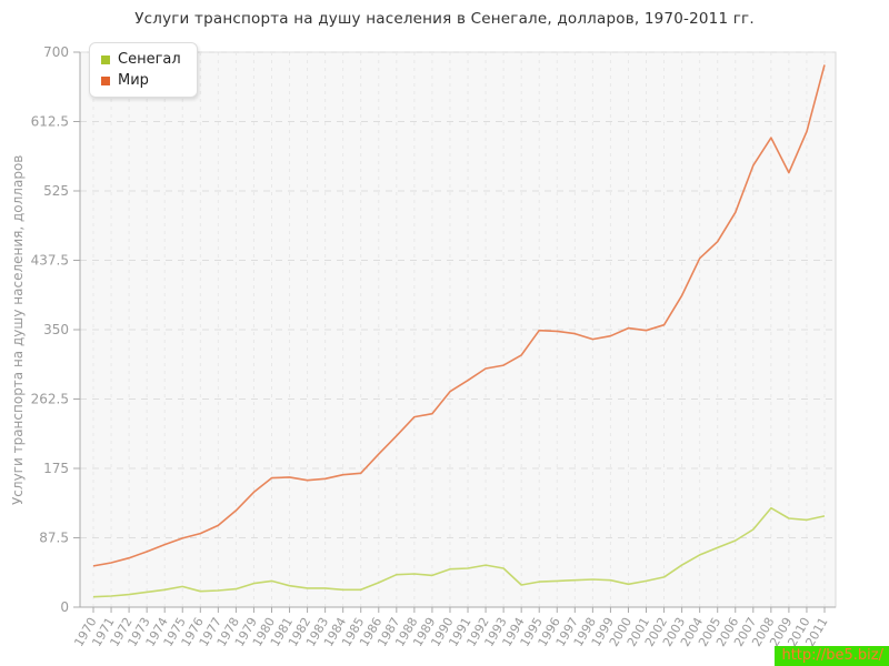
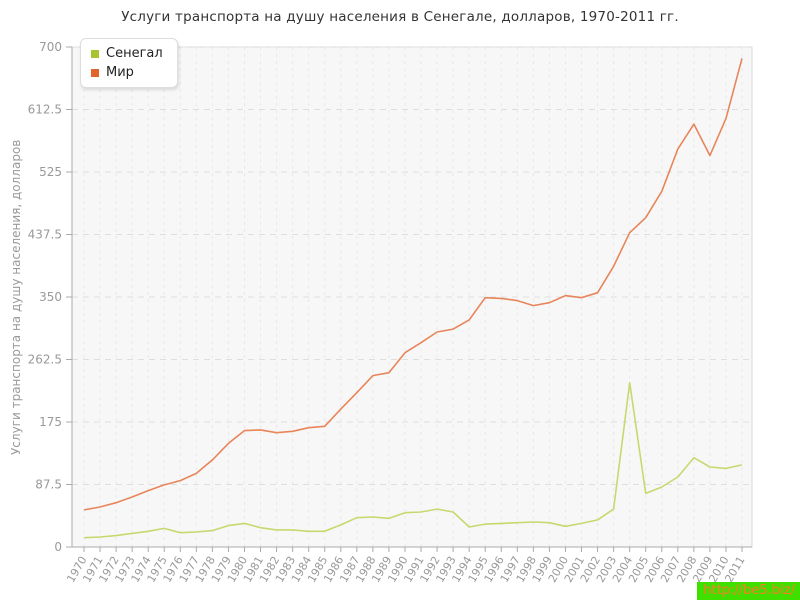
Сенегал/2004: 70 -> 230
